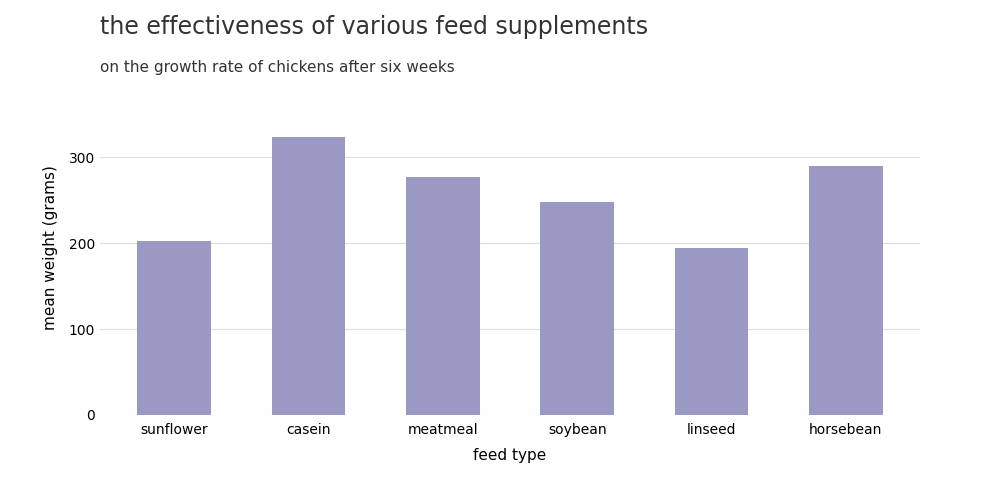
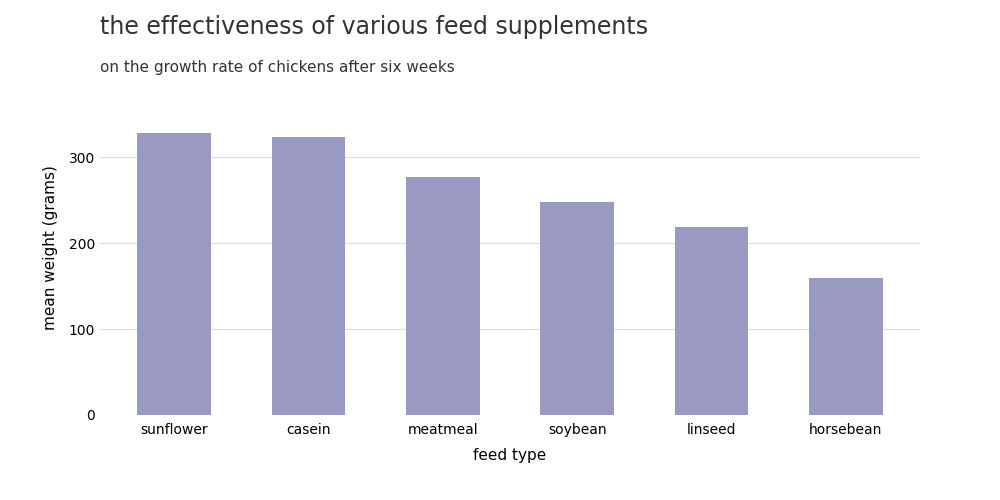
sunflower: 202 -> 328
linseed: 194 -> 219
horsebean: 290 -> 160
